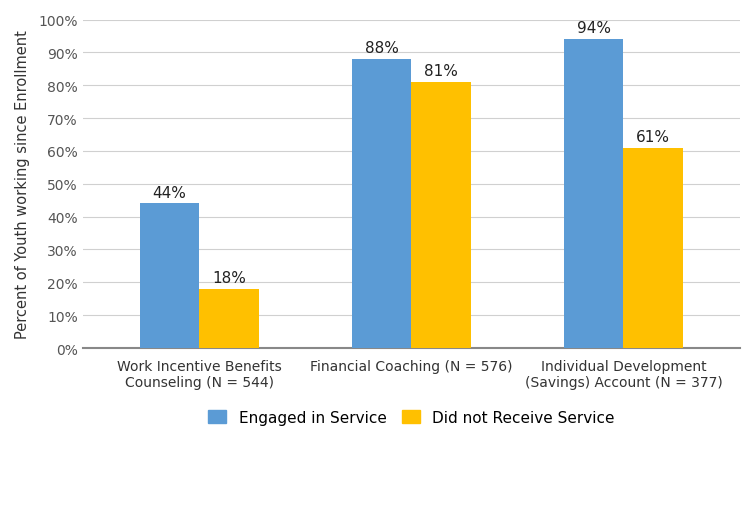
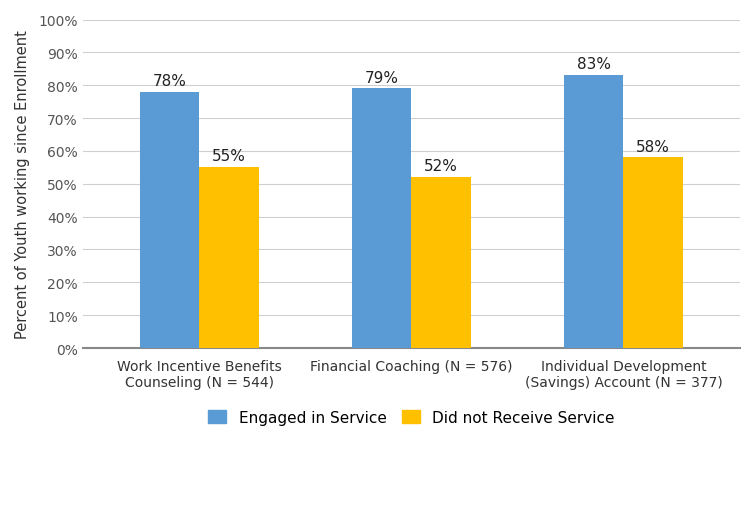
Engaged in Service/Work Incentive Benefits Counseling (N = 544): 44% -> 78%
Did not Receive Service/Work Incentive Benefits Counseling (N = 544): 18% -> 55%
Engaged in Service/Financial Coaching (N = 576): 88% -> 79%
Did not Receive Service/Financial Coaching (N = 576): 81% -> 52%
Engaged in Service/Individual Development (Savings) Account (N = 377): 94% -> 83%
Did not Receive Service/Individual Development (Savings) Account (N = 377): 61% -> 58%
